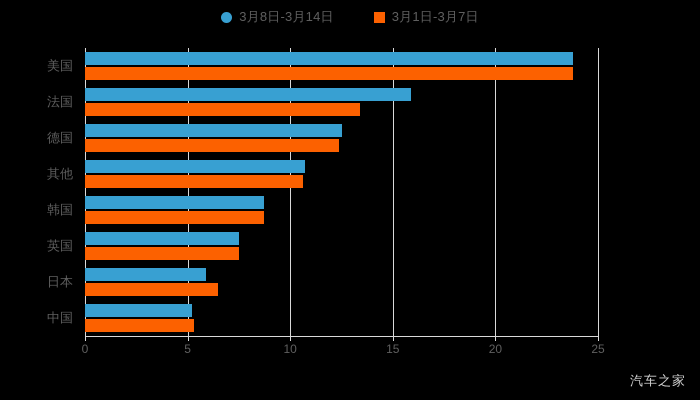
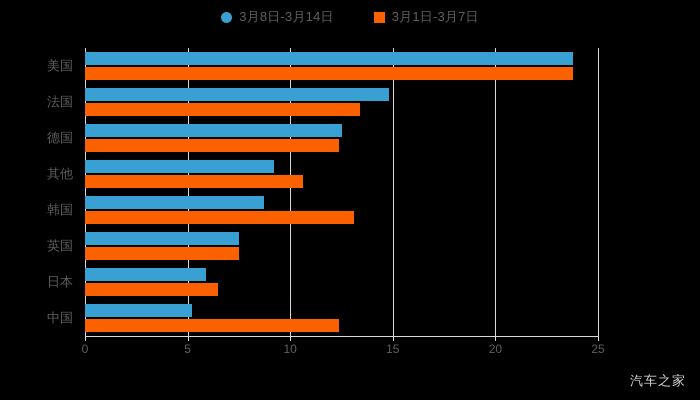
3月8日-3月14日/法国: 15.9 -> 14.8
3月8日-3月14日/其他: 10.7 -> 9.2
3月1日-3月7日/韩国: 8.7 -> 13.1
3月1日-3月7日/中国: 5.3 -> 12.4
